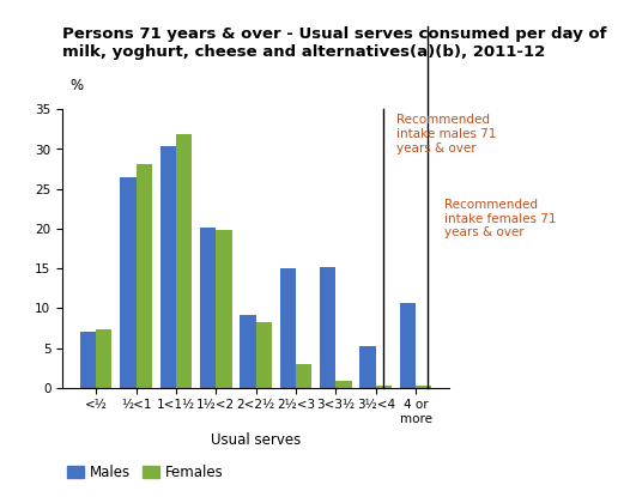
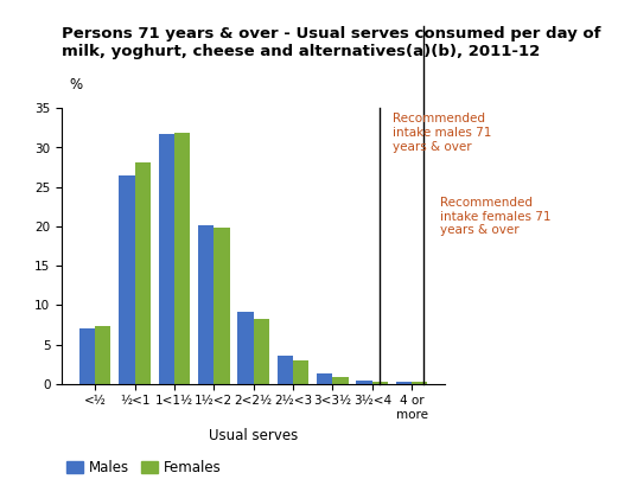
Males/1<1½: 30.4 -> 31.7
Males/2½<3: 15.0 -> 3.5
Males/3<3½: 15.2 -> 1.3
Males/3½<4: 5.2 -> 0.4
Males/4 or more: 10.6 -> 0.2
